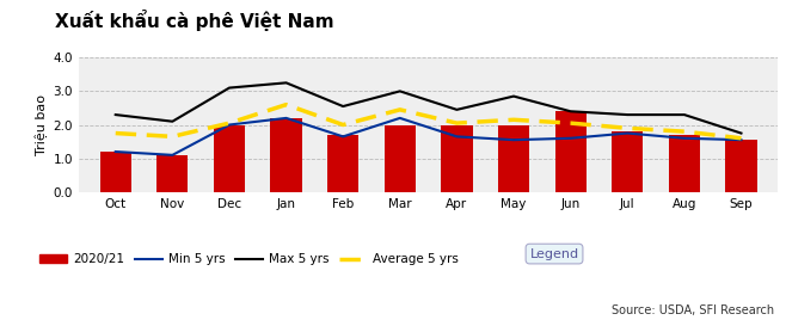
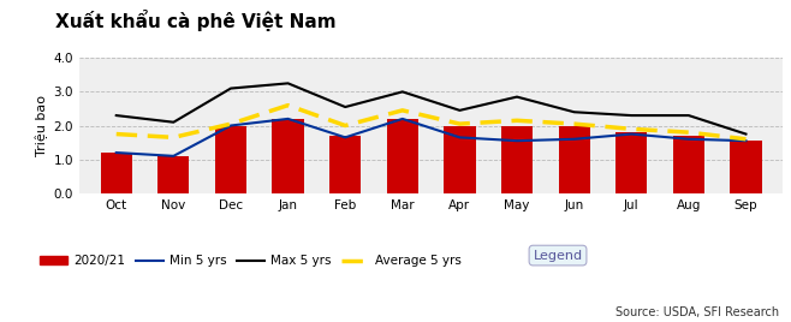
2020/21/Mar: 2.00 -> 2.20
2020/21/Jun: 2.40 -> 2.00
